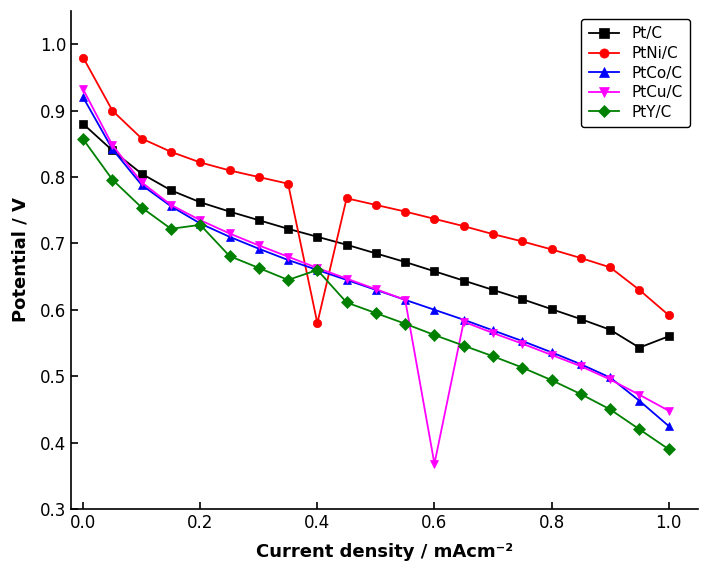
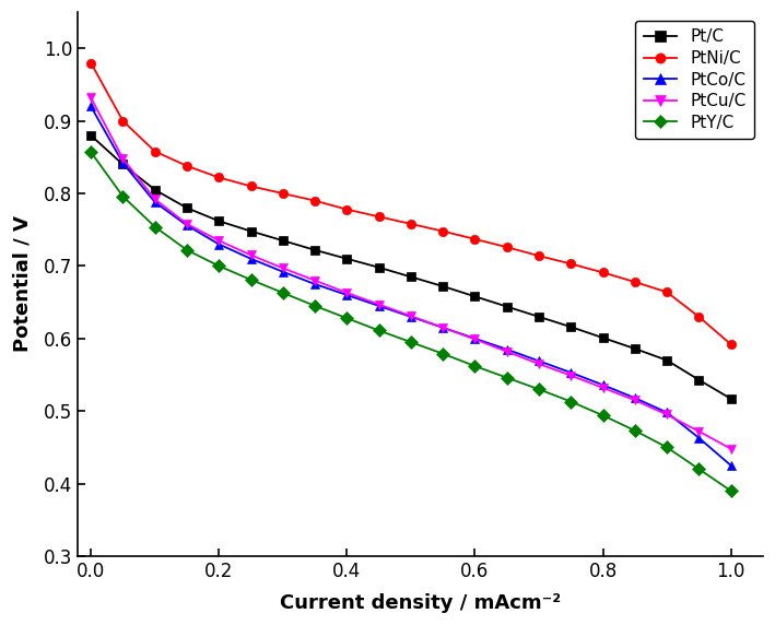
PtY/C/0.2: 0.728 -> 0.700
PtNi/C/0.4: 0.580 -> 0.778
PtY/C/0.4: 0.660 -> 0.628
PtCu/C/0.6: 0.368 -> 0.599
Pt/C/1.0: 0.560 -> 0.517
